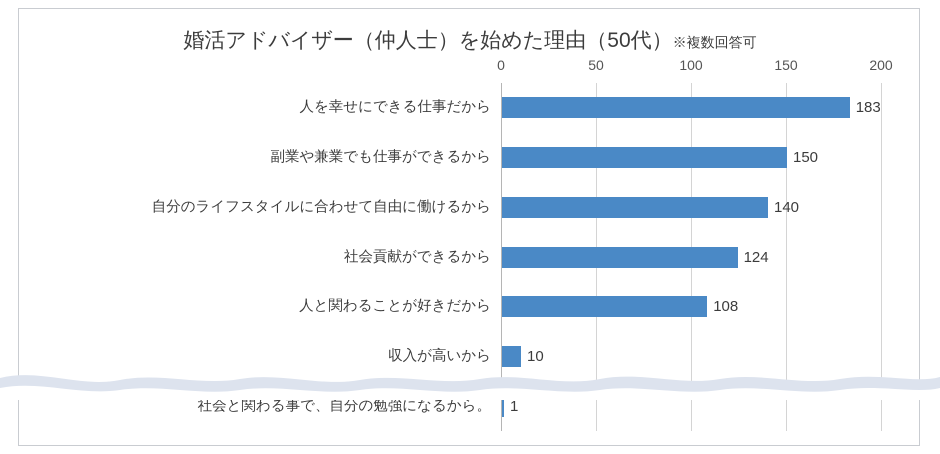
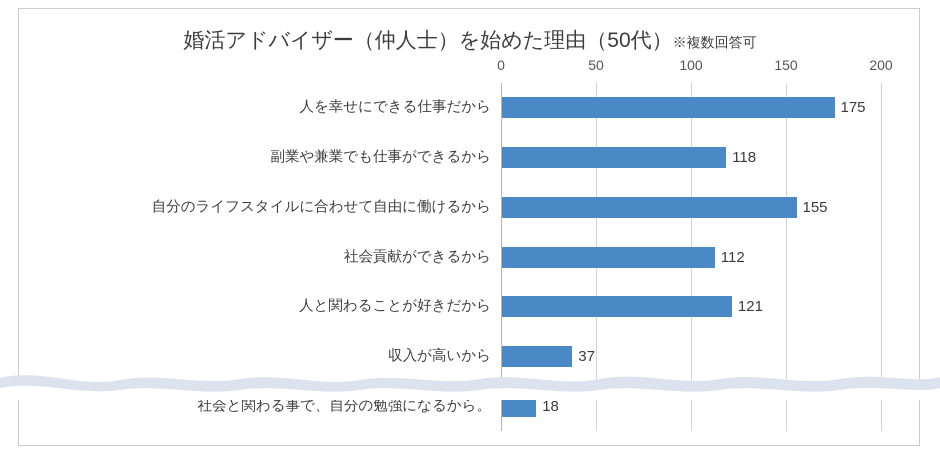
人を幸せにできる仕事だから: 183 -> 175
副業や兼業でも仕事ができるから: 150 -> 118
自分のライフスタイルに合わせて自由に働けるから: 140 -> 155
社会貢献ができるから: 124 -> 112
人と関わることが好きだから: 108 -> 121
収入が高いから: 10 -> 37
社会と関わる事で、自分の勉強になるから。: 1 -> 18
